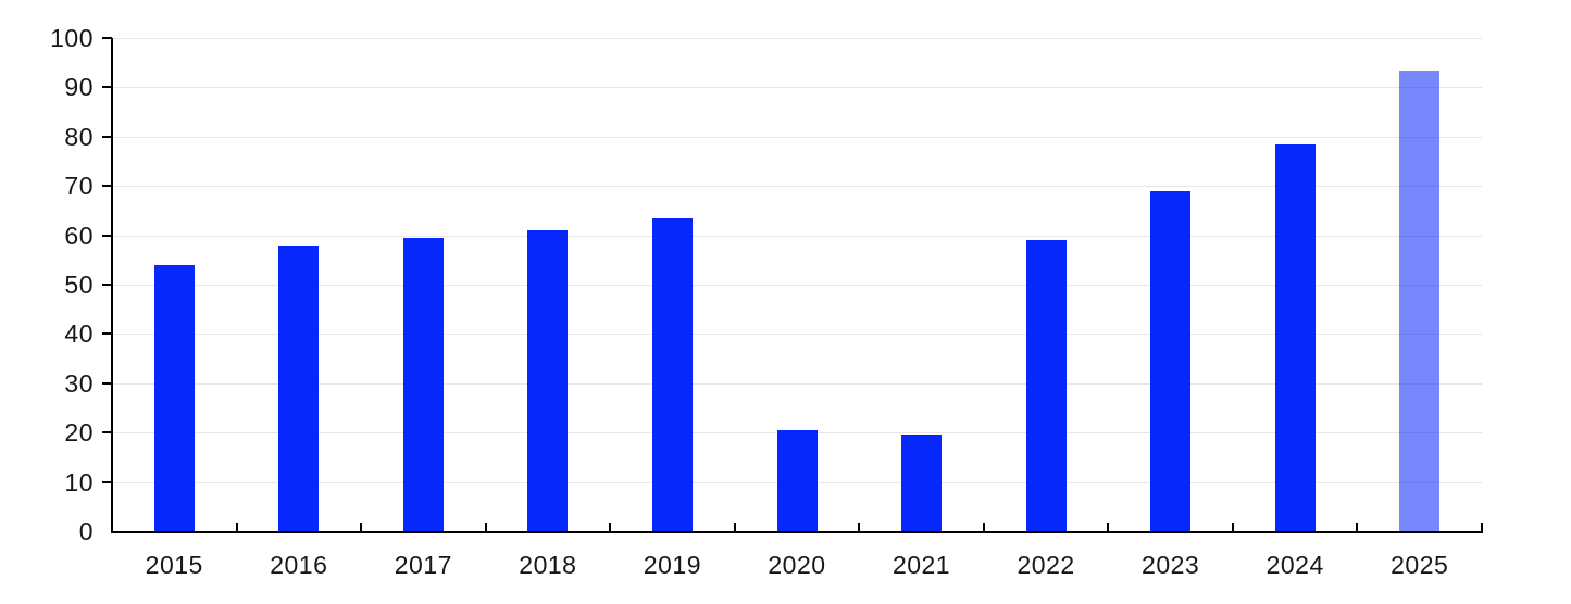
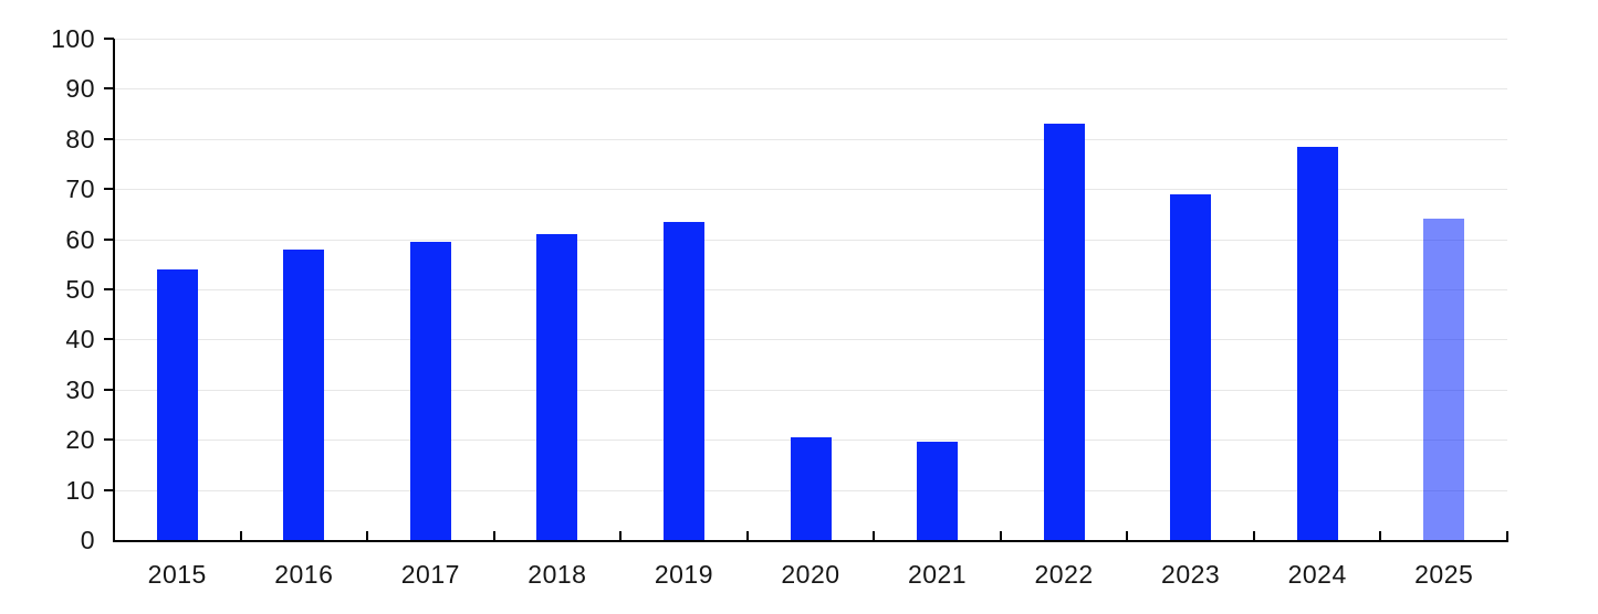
2022: 59 -> 83
2025: 94 -> 64
